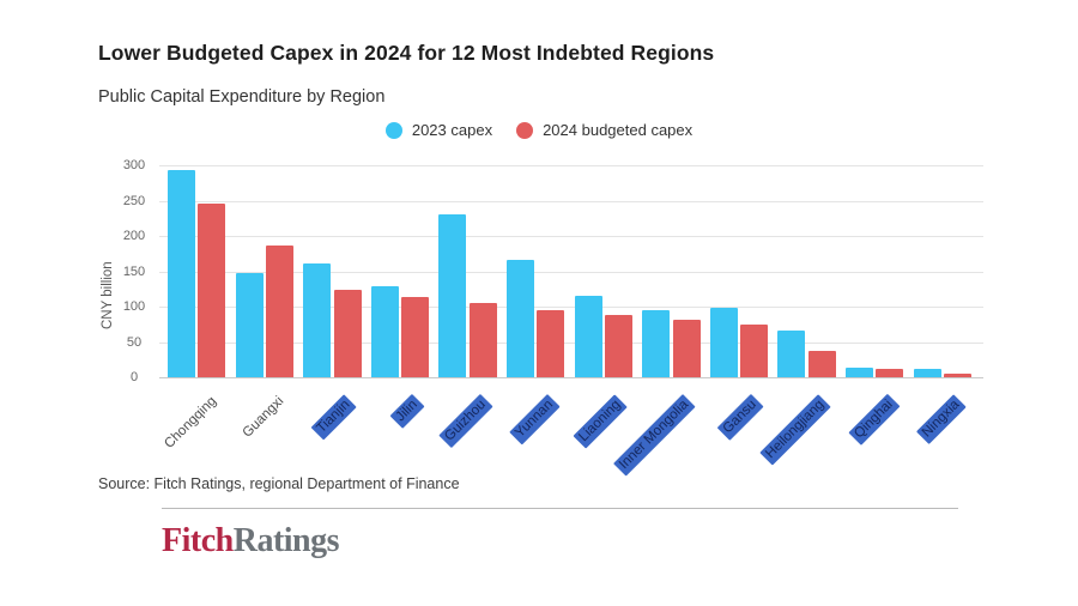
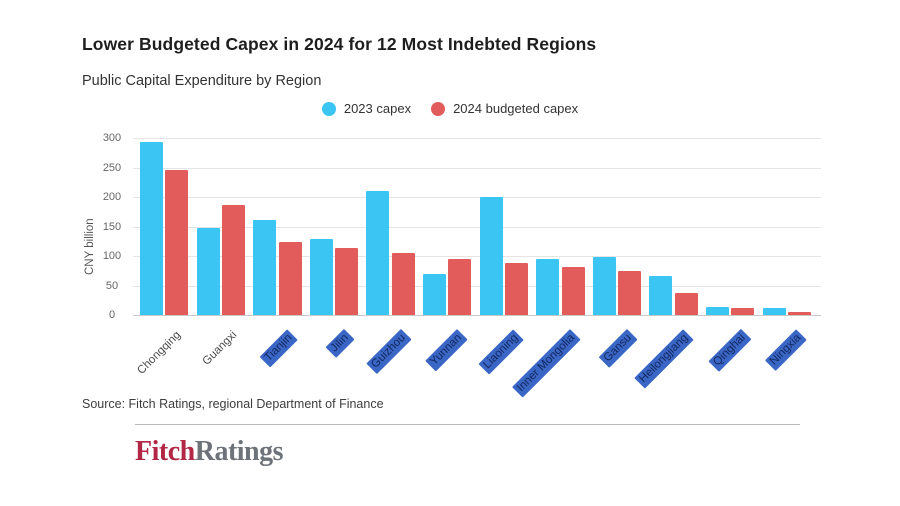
2023 capex/Guizhou: 230 -> 210
2023 capex/Yunnan: 170 -> 70
2023 capex/Liaoning: 120 -> 200
